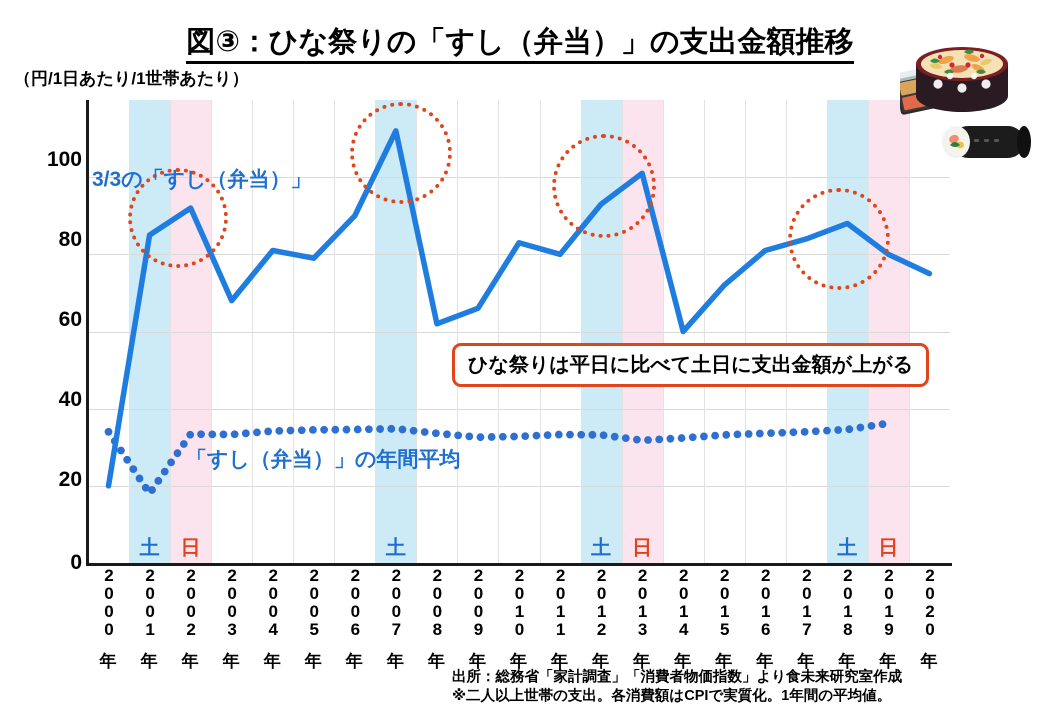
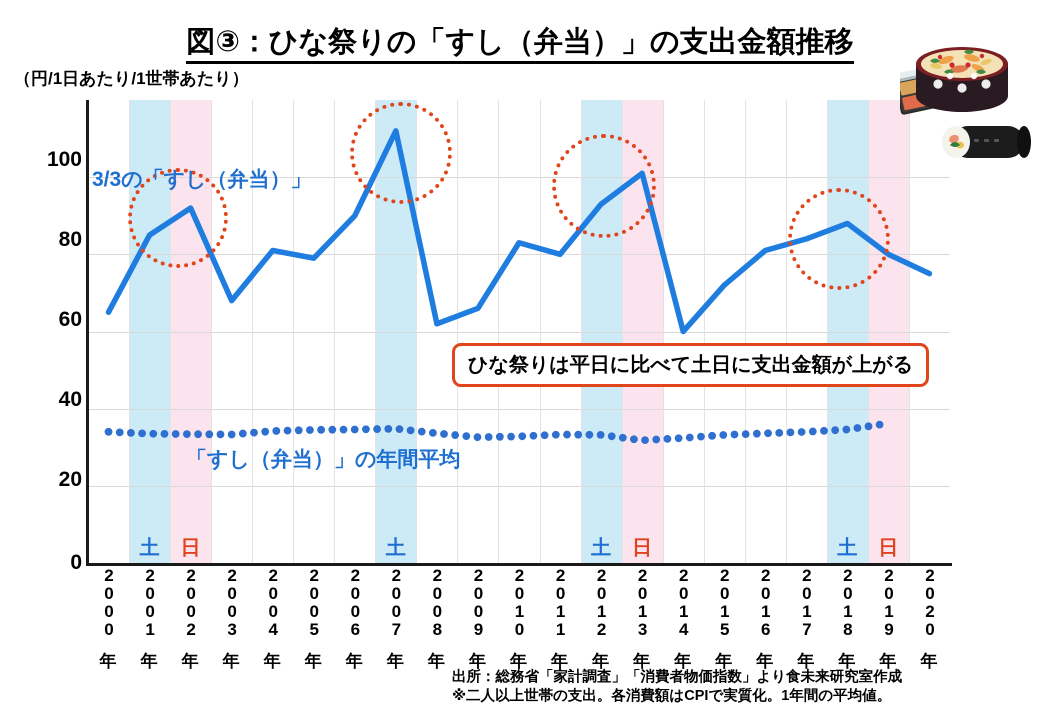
3/3の「すし（弁当）」/2000年: 20 -> 65
「すし（弁当）」の年間平均/2001年: 18 -> 34
